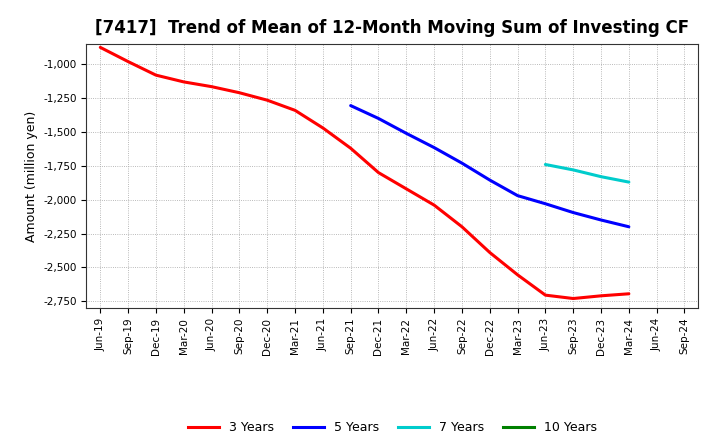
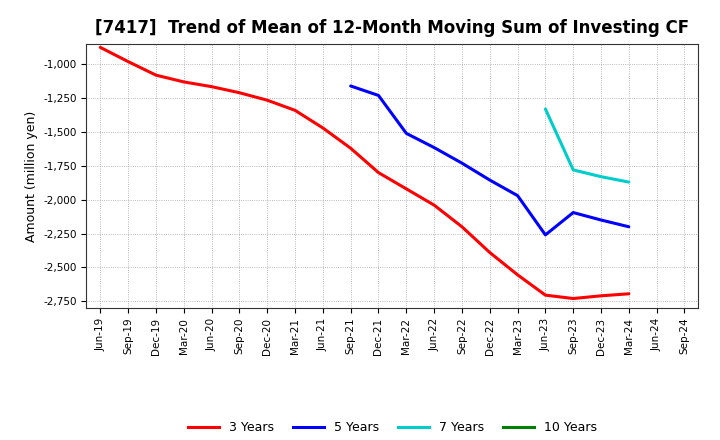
5 Years/Sep-21: -1,300 -> -1,160
5 Years/Dec-21: -1,400 -> -1,230
5 Years/Jun-23: -2,030 -> -2,260
7 Years/Jun-23: -1,740 -> -1,330
